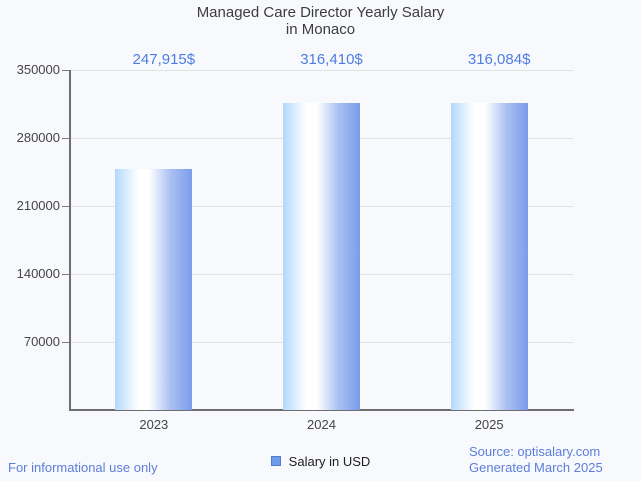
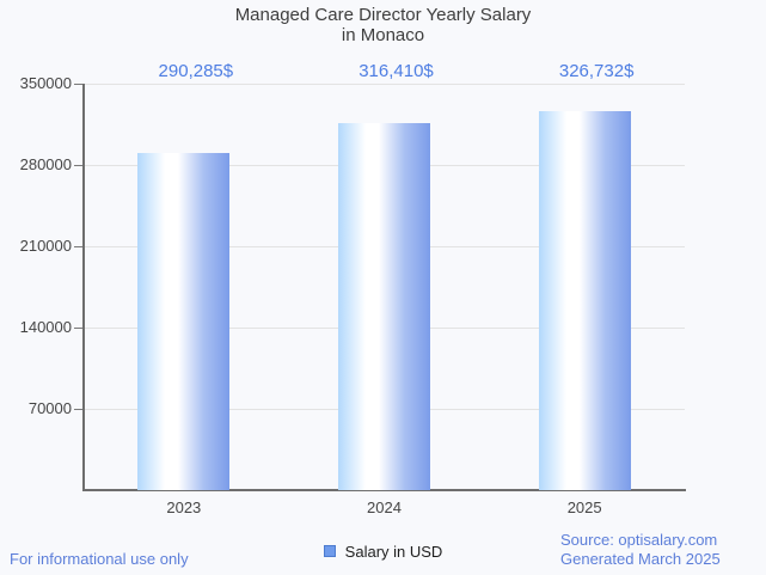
2023: 247,915 -> 290,285
2025: 316,084 -> 326,732
